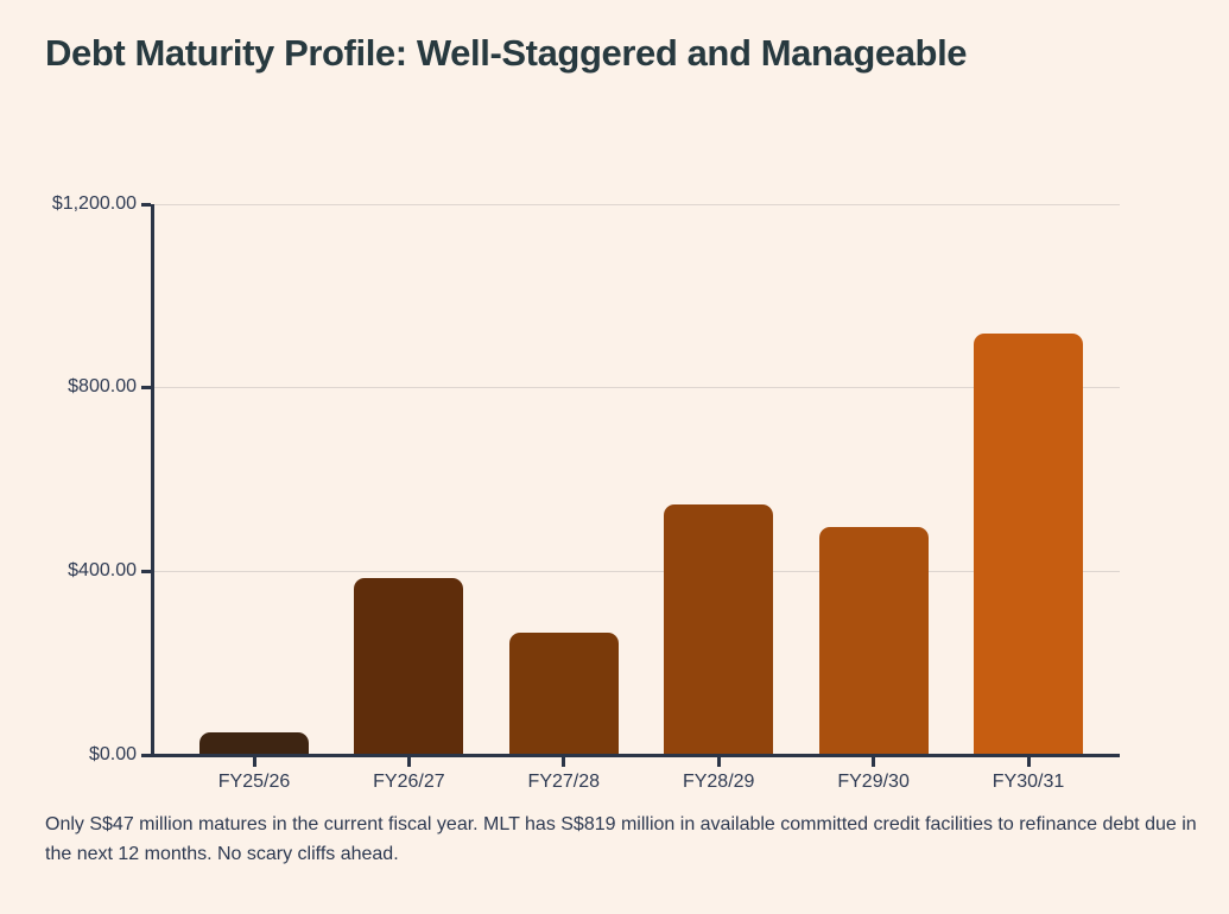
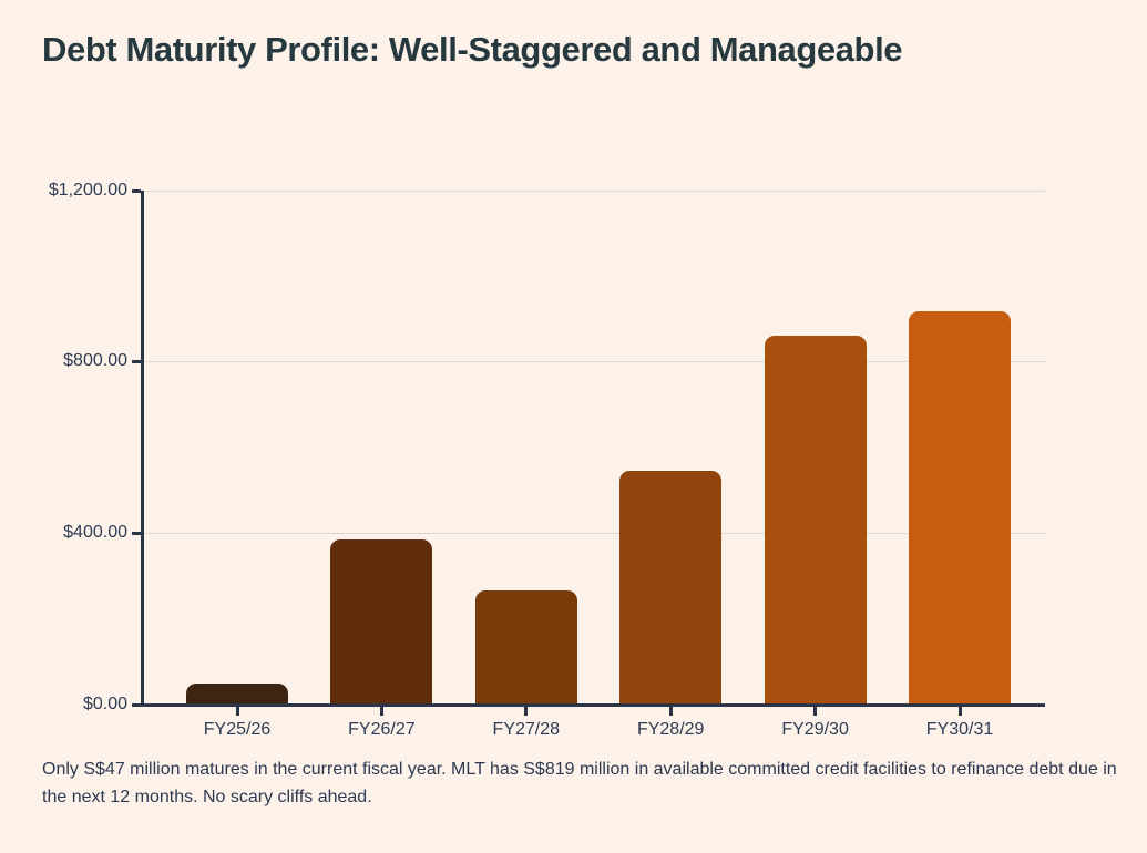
FY29/30: $490 -> $860
